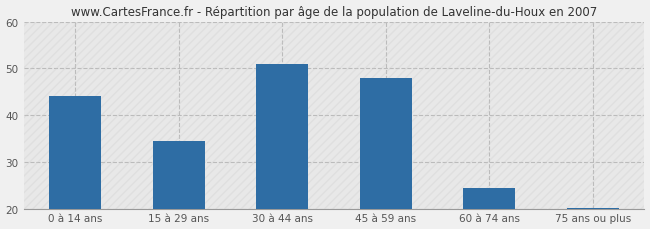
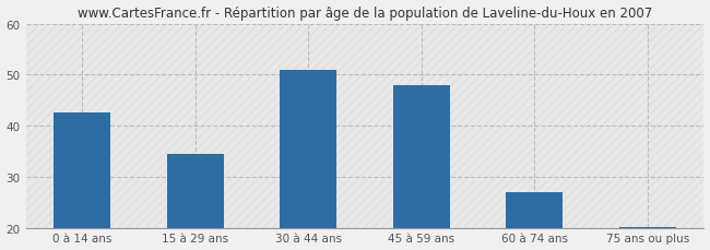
0 à 14 ans: 44.0 -> 42.5
60 à 74 ans: 24.5 -> 27.0
